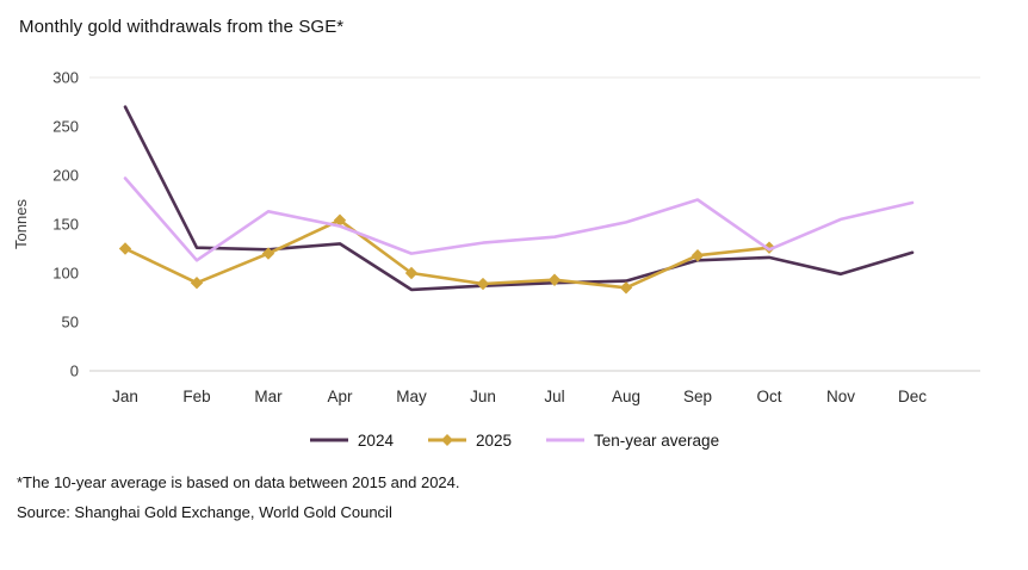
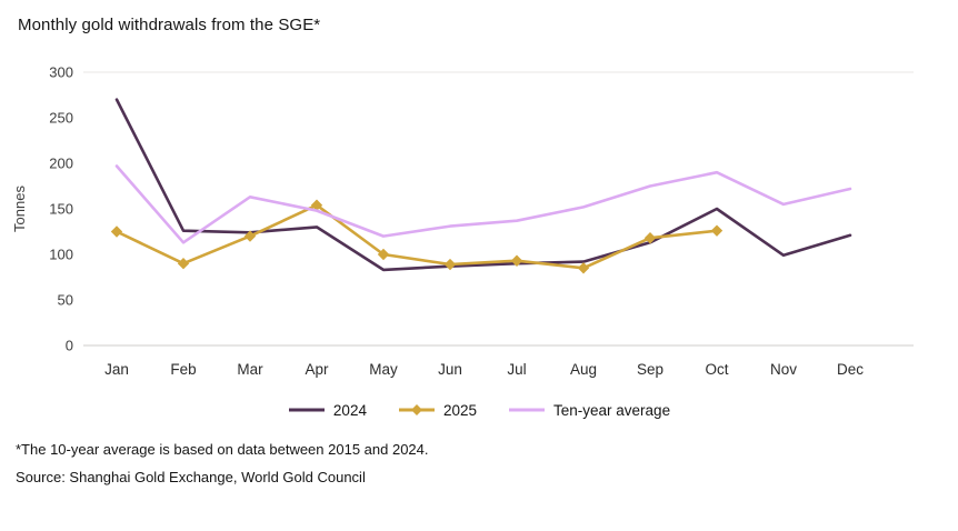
2024/Oct: 120 -> 150
Ten-year average/Oct: 120 -> 190
